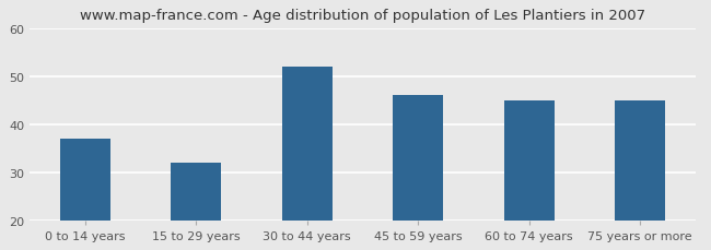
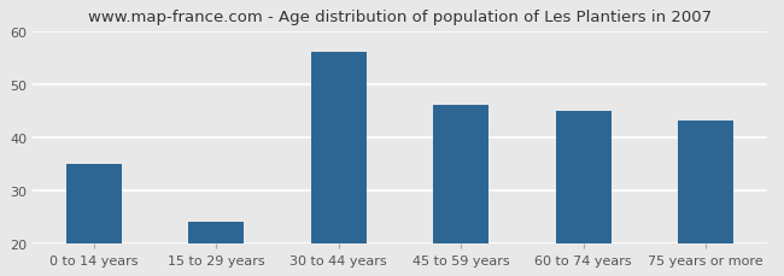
0 to 14 years: 37 -> 35
15 to 29 years: 32 -> 24
30 to 44 years: 52 -> 56
75 years or more: 45 -> 43
